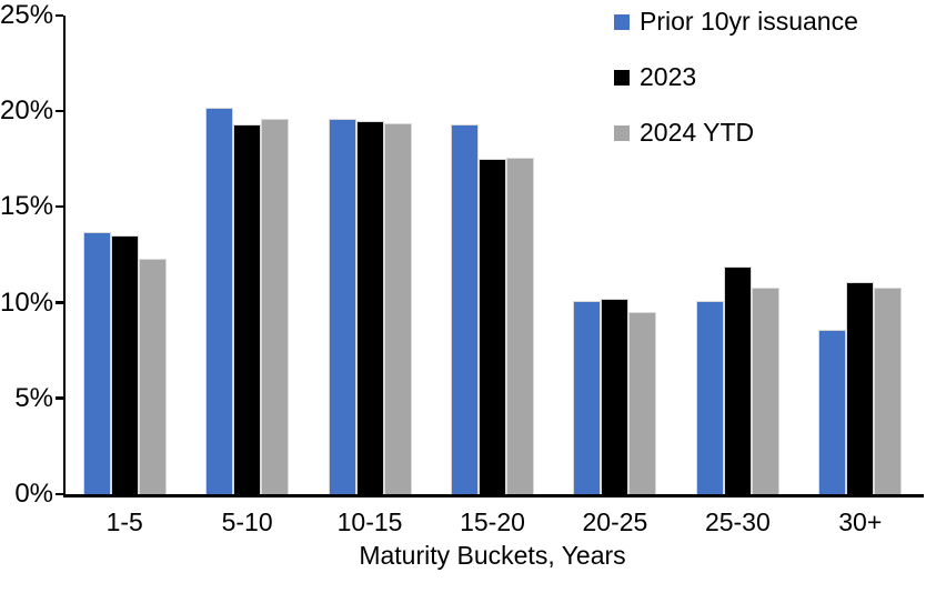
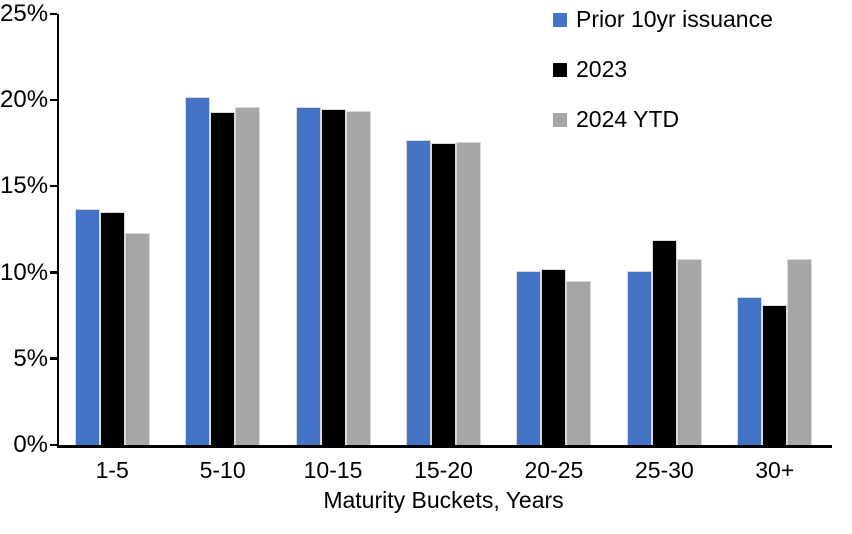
Prior 10yr issuance/15-20: 19.3% -> 17.7%
2023/30+: 11.1% -> 8.1%
